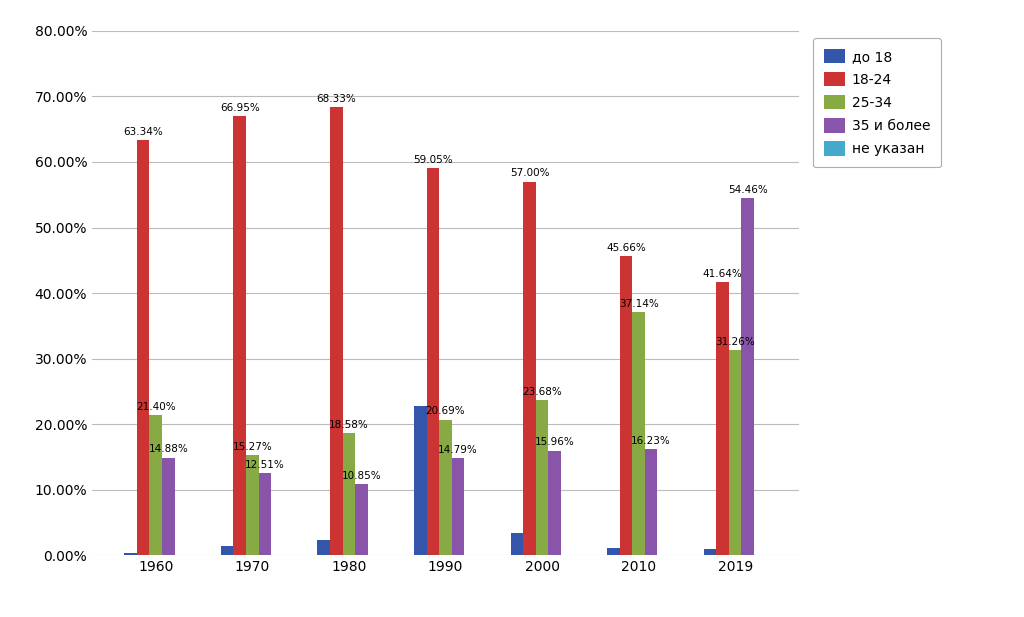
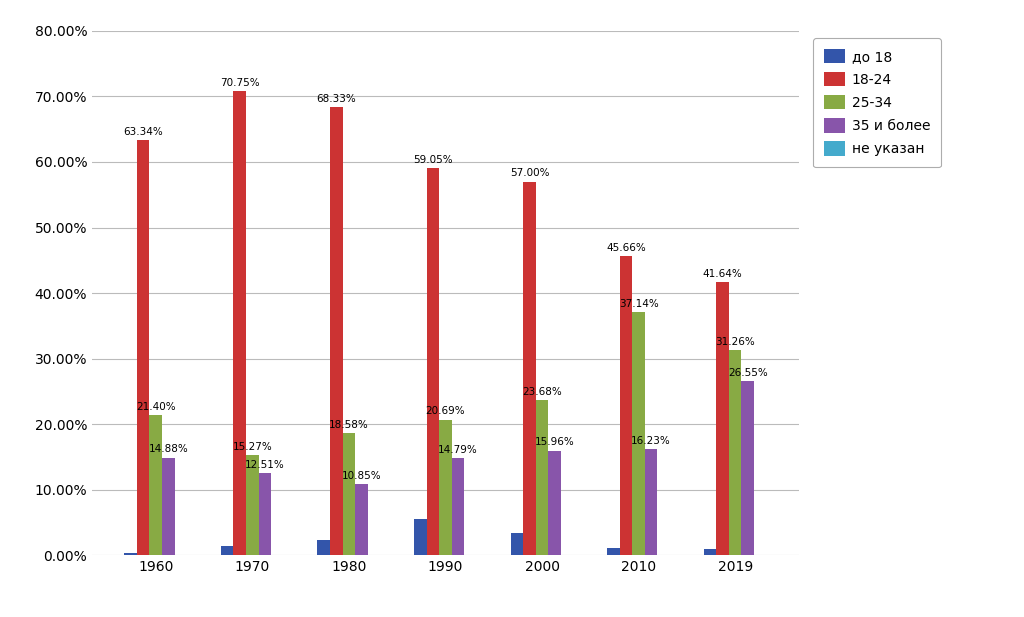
18-24/1970: 66.95% -> 70.75%
до 18/1990: 22.8% -> 5.5%
35 и более/2019: 54.46% -> 26.55%
